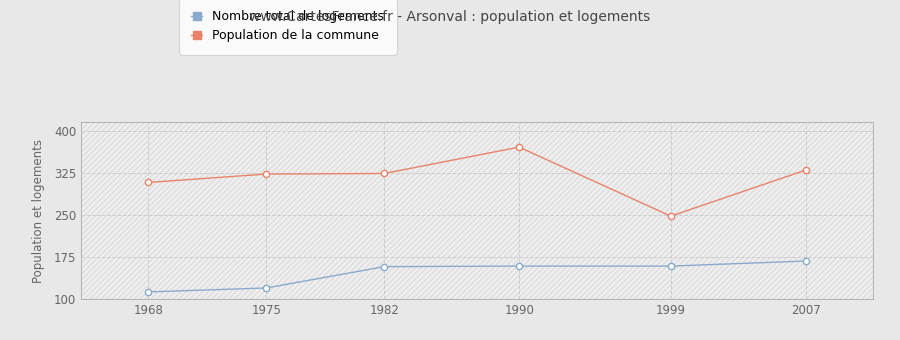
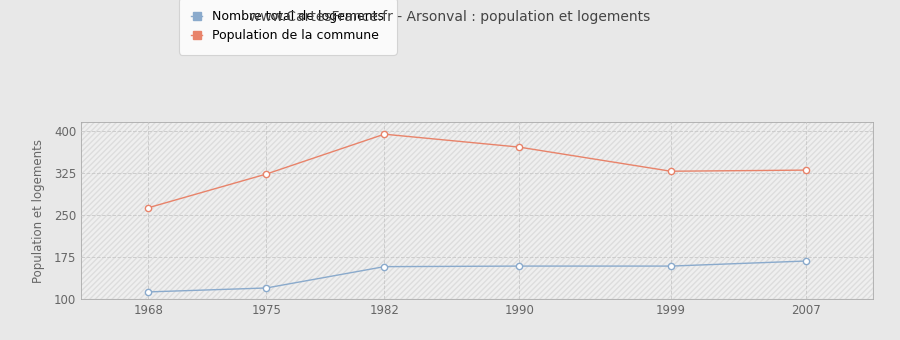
Population de la commune/1968: 308 -> 263
Population de la commune/1982: 324 -> 394
Population de la commune/1999: 248 -> 328
